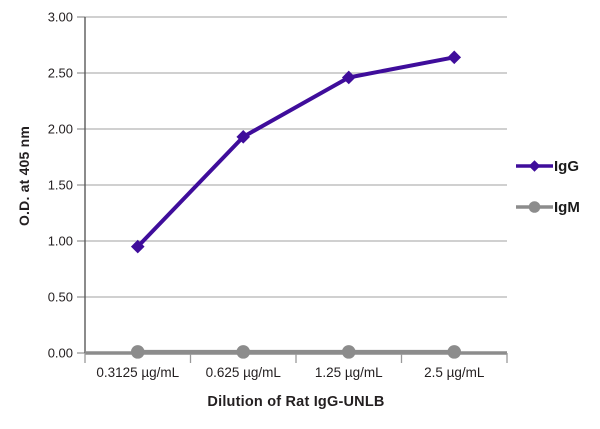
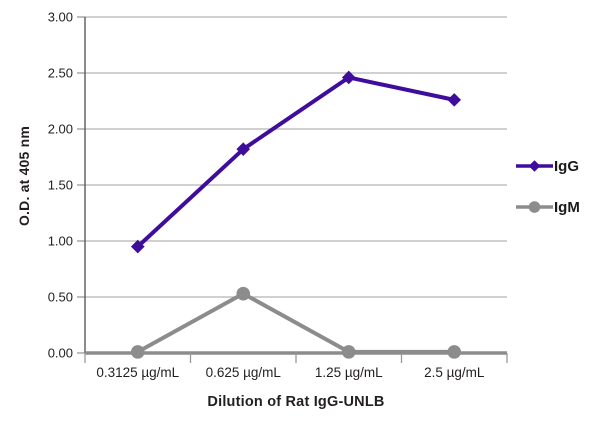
IgG/0.625 µg/mL: 1.93 -> 1.82
IgM/0.625 µg/mL: 0.01 -> 0.53
IgG/2.5 µg/mL: 2.64 -> 2.26
